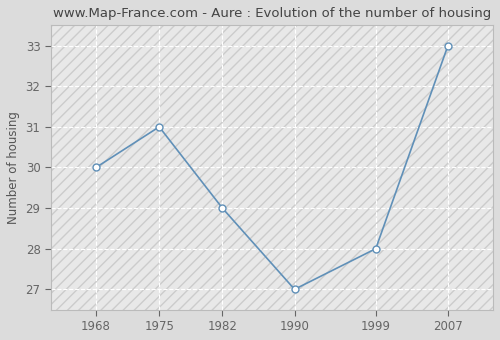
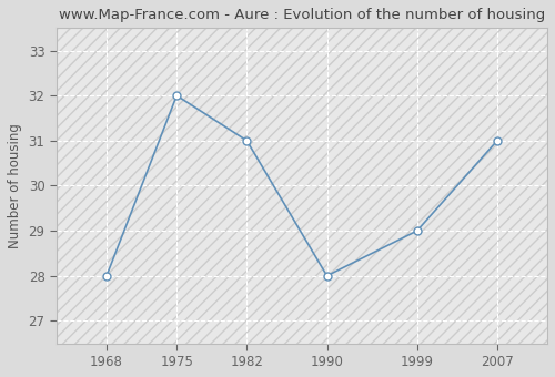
1968: 30 -> 28
1975: 31 -> 32
1982: 29 -> 31
1990: 27 -> 28
1999: 28 -> 29
2007: 33 -> 31
